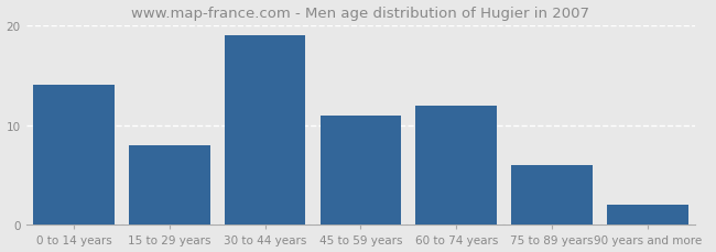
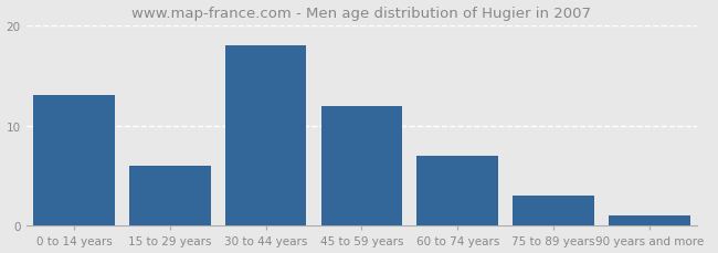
0 to 14 years: 14 -> 13
15 to 29 years: 8 -> 6
30 to 44 years: 19 -> 18
45 to 59 years: 11 -> 12
60 to 74 years: 12 -> 7
75 to 89 years: 6 -> 3
90 years and more: 2 -> 1
